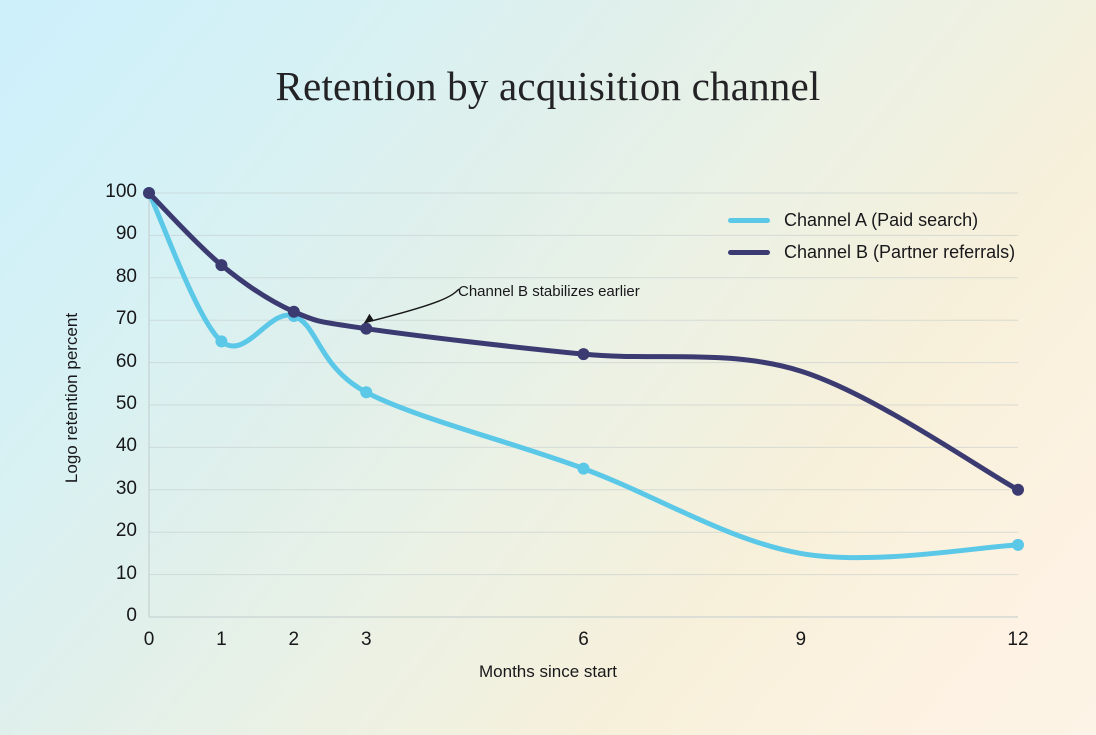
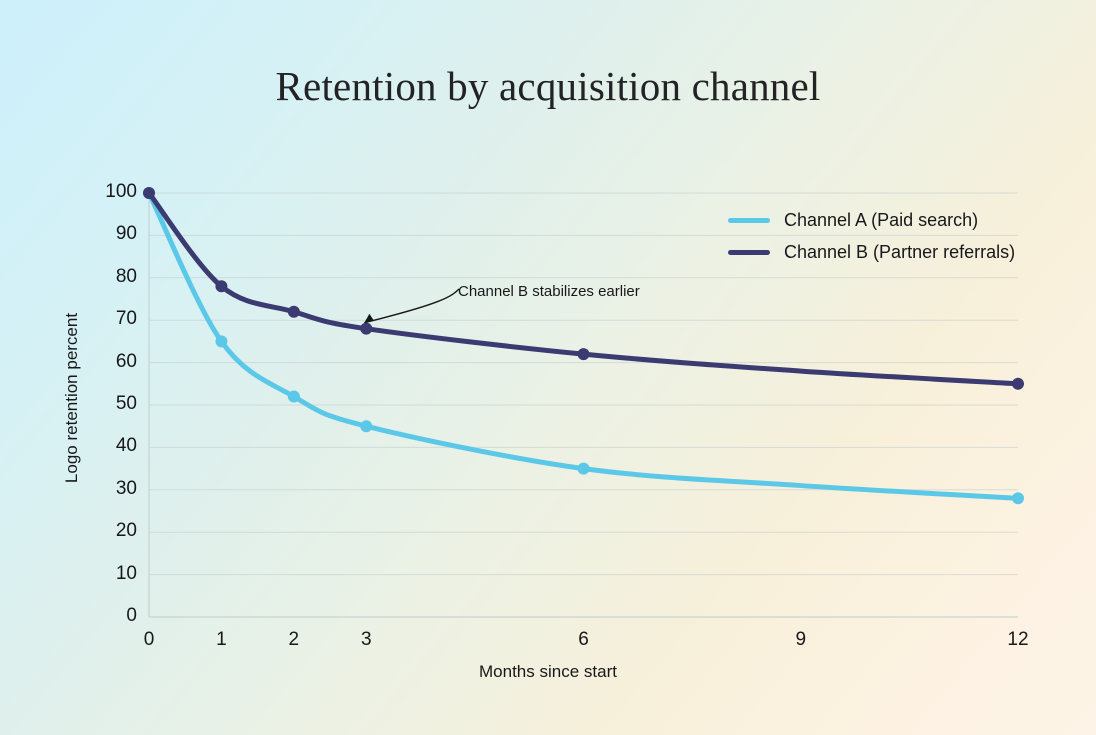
Channel B (Partner referrals)/1: 83 -> 78
Channel A (Paid search)/2: 71 -> 52
Channel A (Paid search)/3: 53 -> 45
Channel A (Paid search)/9: 15 -> 31
Channel A (Paid search)/12: 17 -> 28
Channel B (Partner referrals)/12: 30 -> 55
